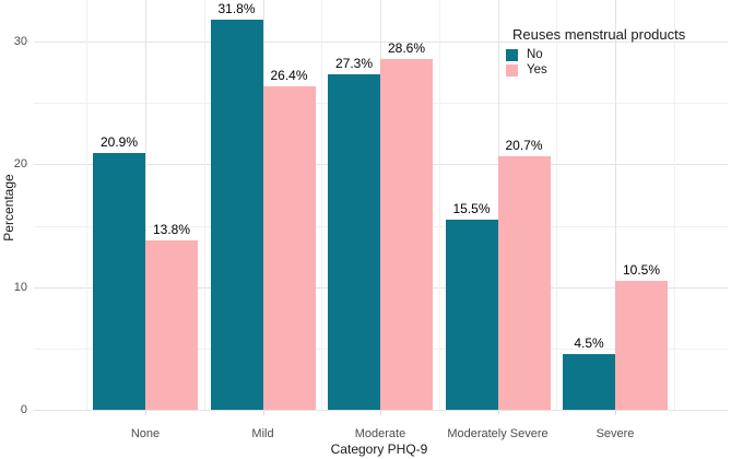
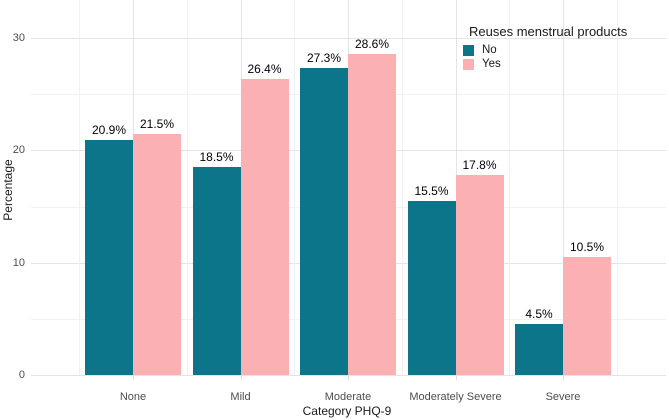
Yes/None: 13.8% -> 21.5%
No/Mild: 31.8% -> 18.5%
Yes/Moderately Severe: 20.7% -> 17.8%
